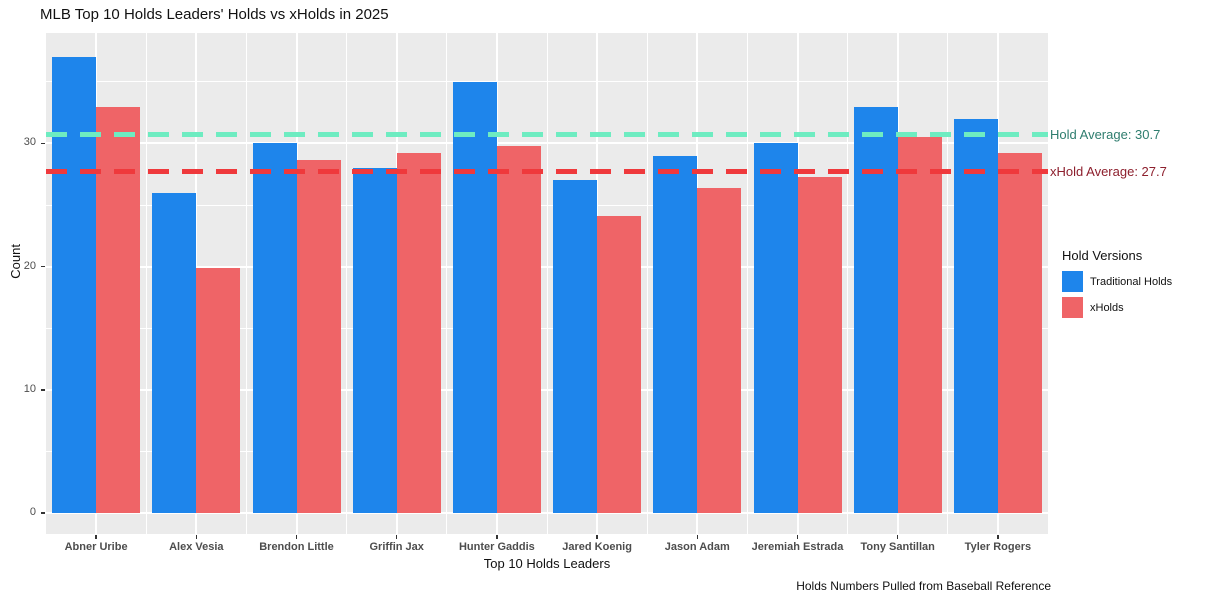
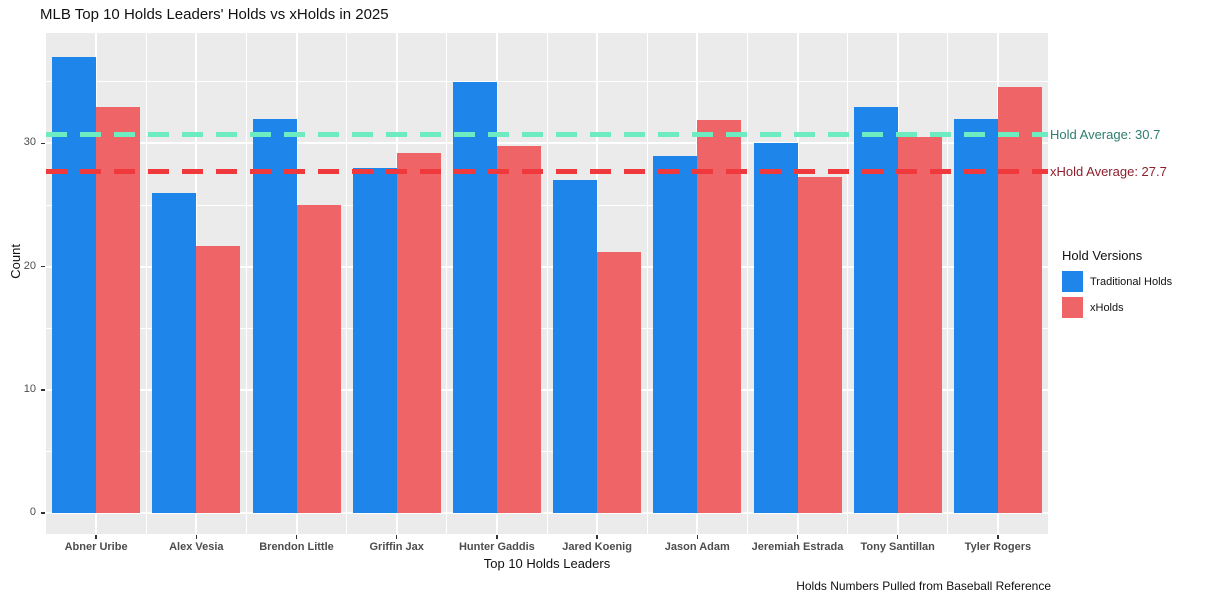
xHolds/Alex Vesia: 19.9 -> 21.7
Traditional Holds/Brendon Little: 30 -> 32
xHolds/Brendon Little: 28.7 -> 25.0
xHolds/Jared Koenig: 24.1 -> 21.2
xHolds/Jason Adam: 26.4 -> 31.9
xHolds/Tyler Rogers: 29.2 -> 34.6
